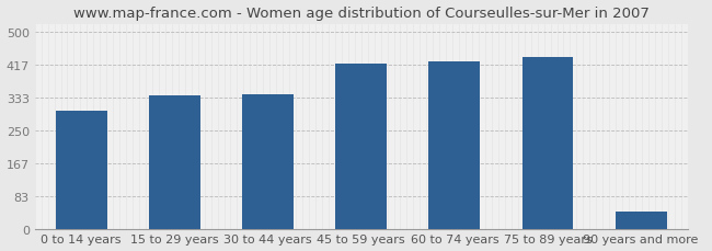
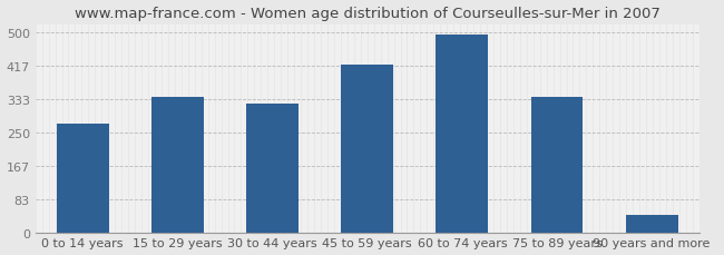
0 to 14 years: 300 -> 272
30 to 44 years: 340 -> 320
60 to 74 years: 425 -> 494
75 to 89 years: 435 -> 337
